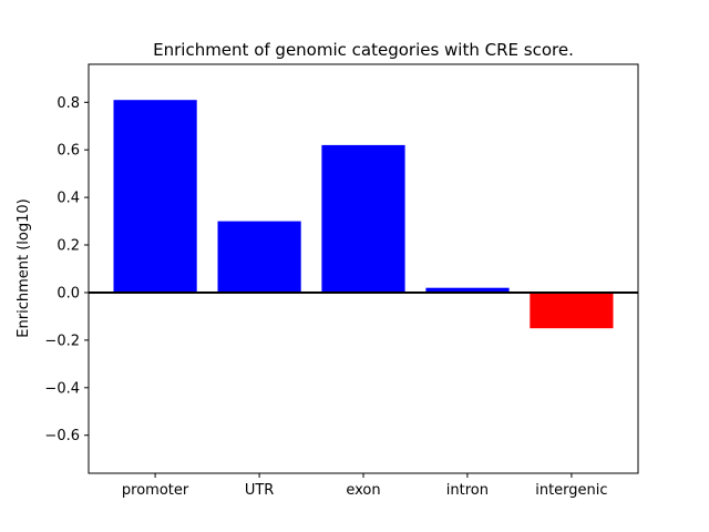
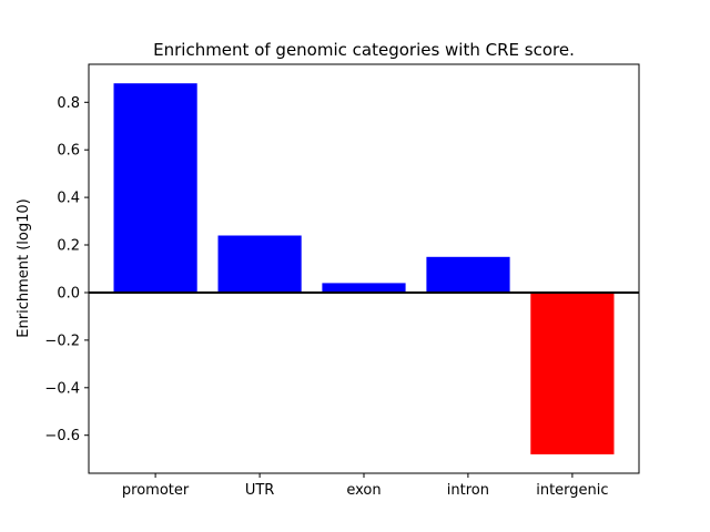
promoter: 0.81 -> 0.88
UTR: 0.30 -> 0.24
exon: 0.62 -> 0.04
intron: 0.02 -> 0.15
intergenic: -0.15 -> -0.68
